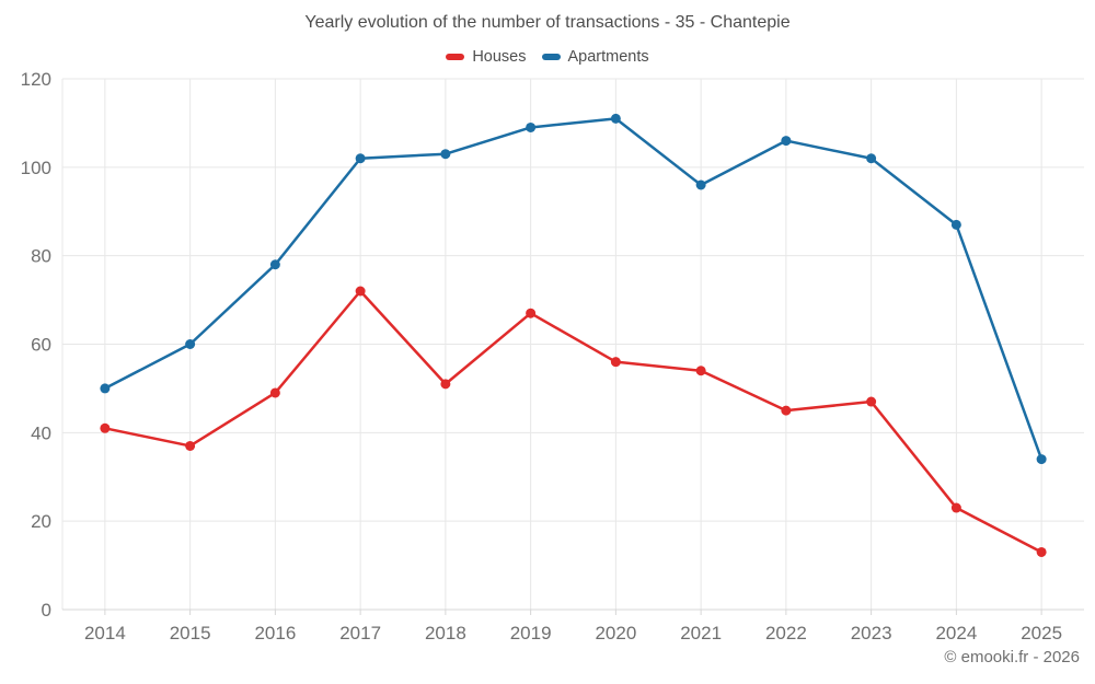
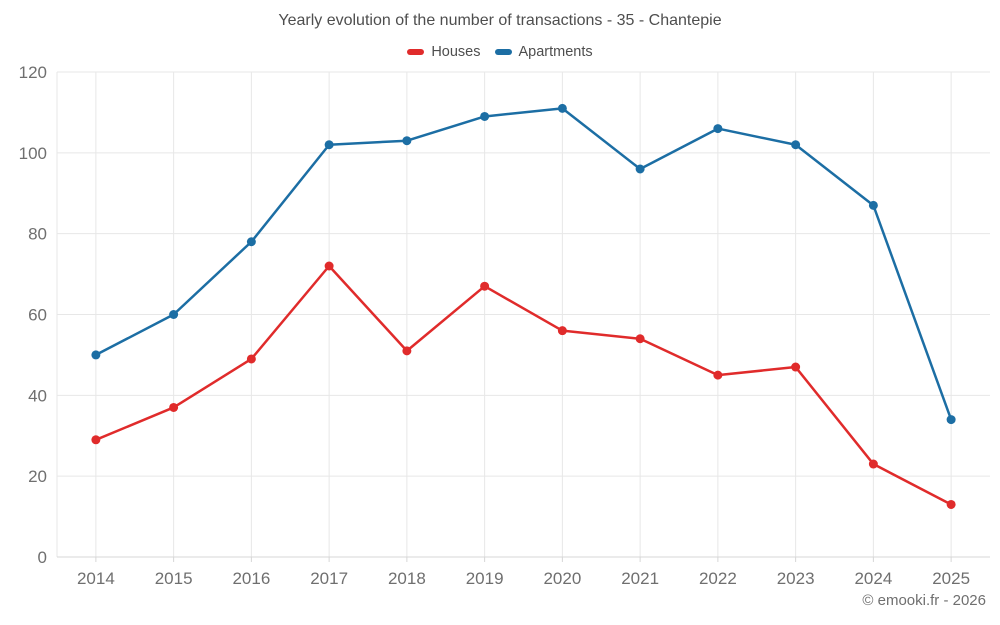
Houses/2014: 41 -> 29
